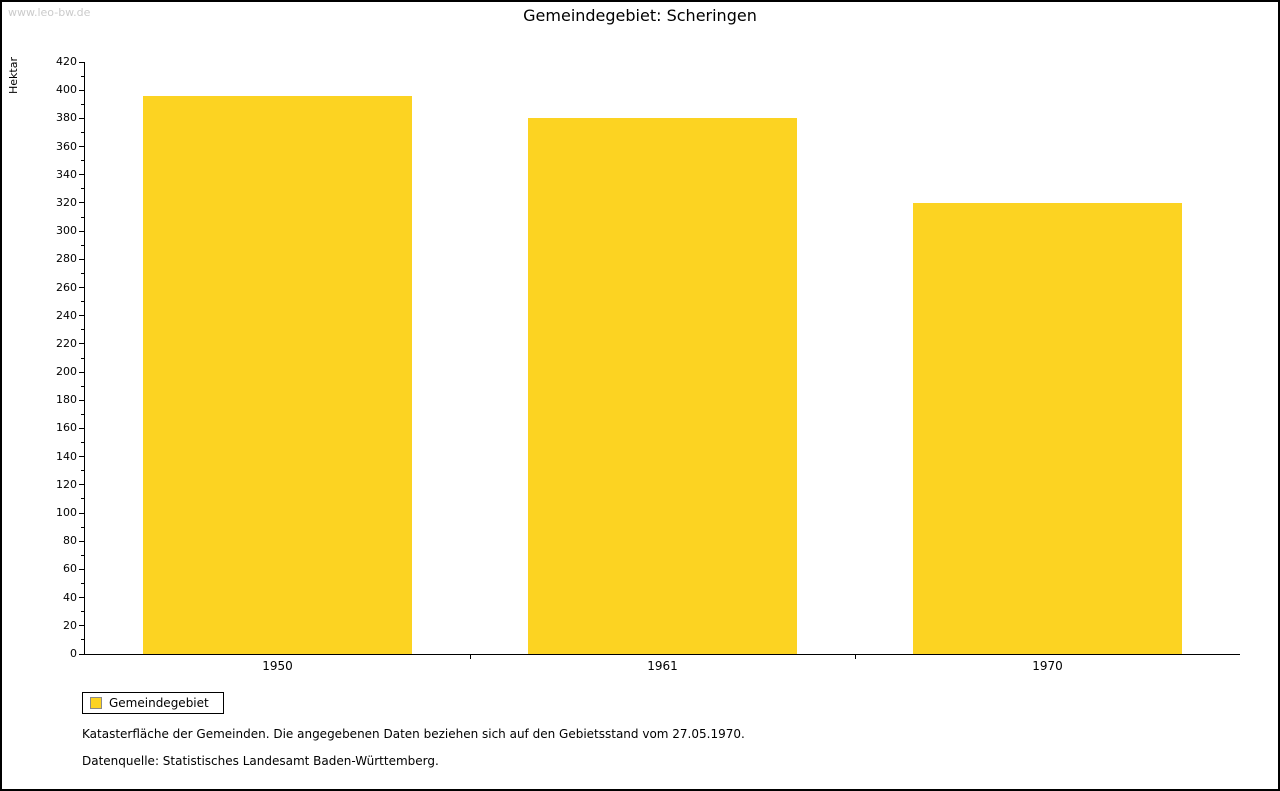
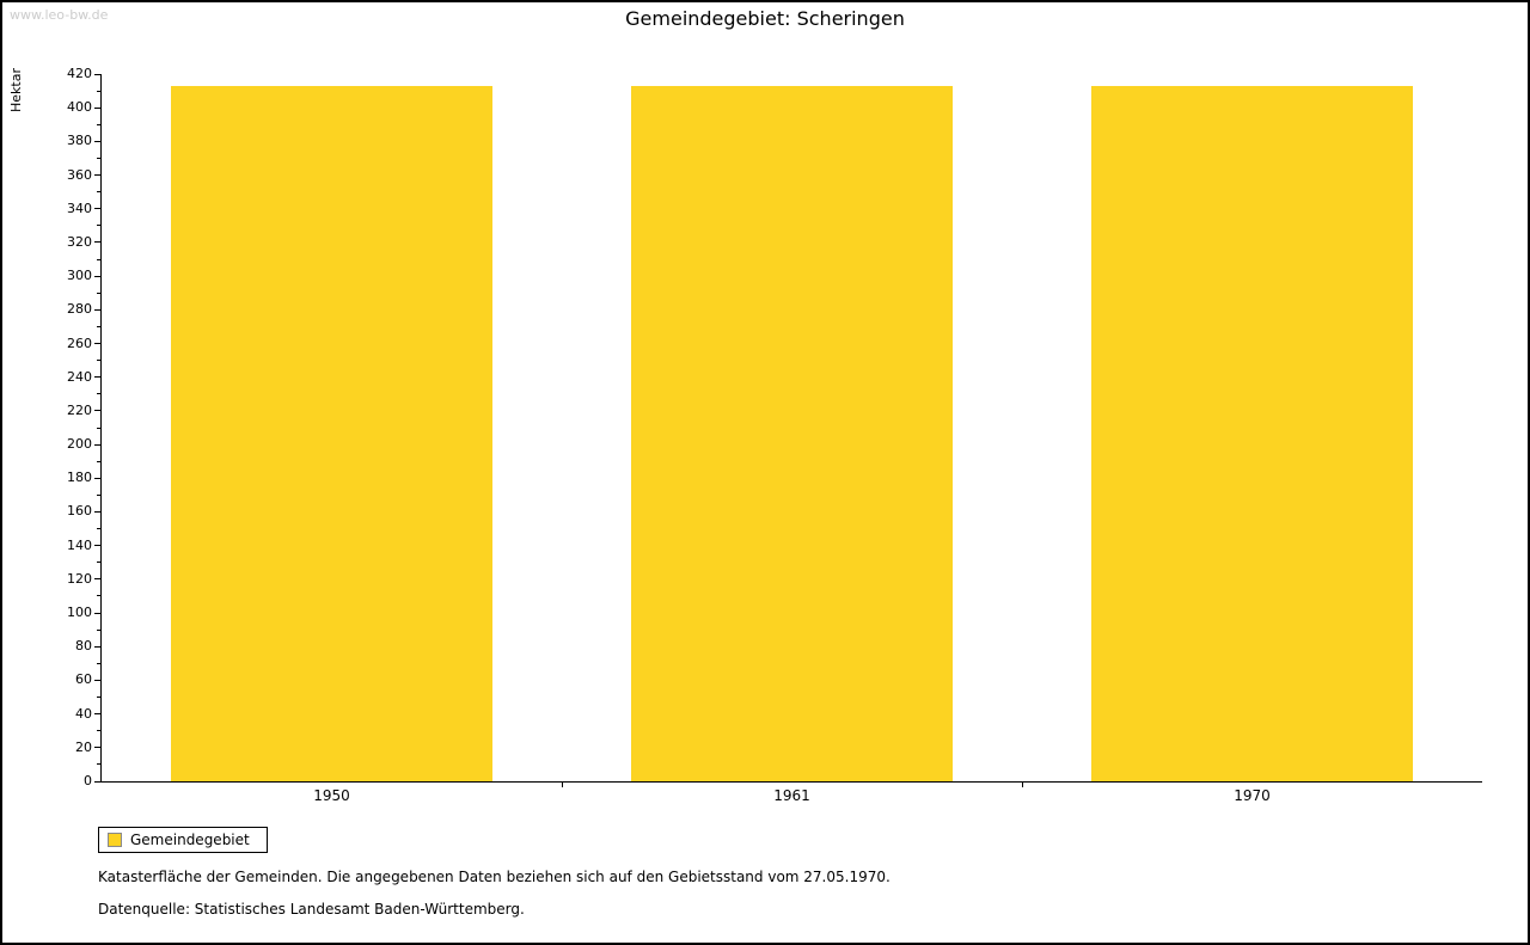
1950: 396 -> 413
1961: 380 -> 413
1970: 320 -> 413
